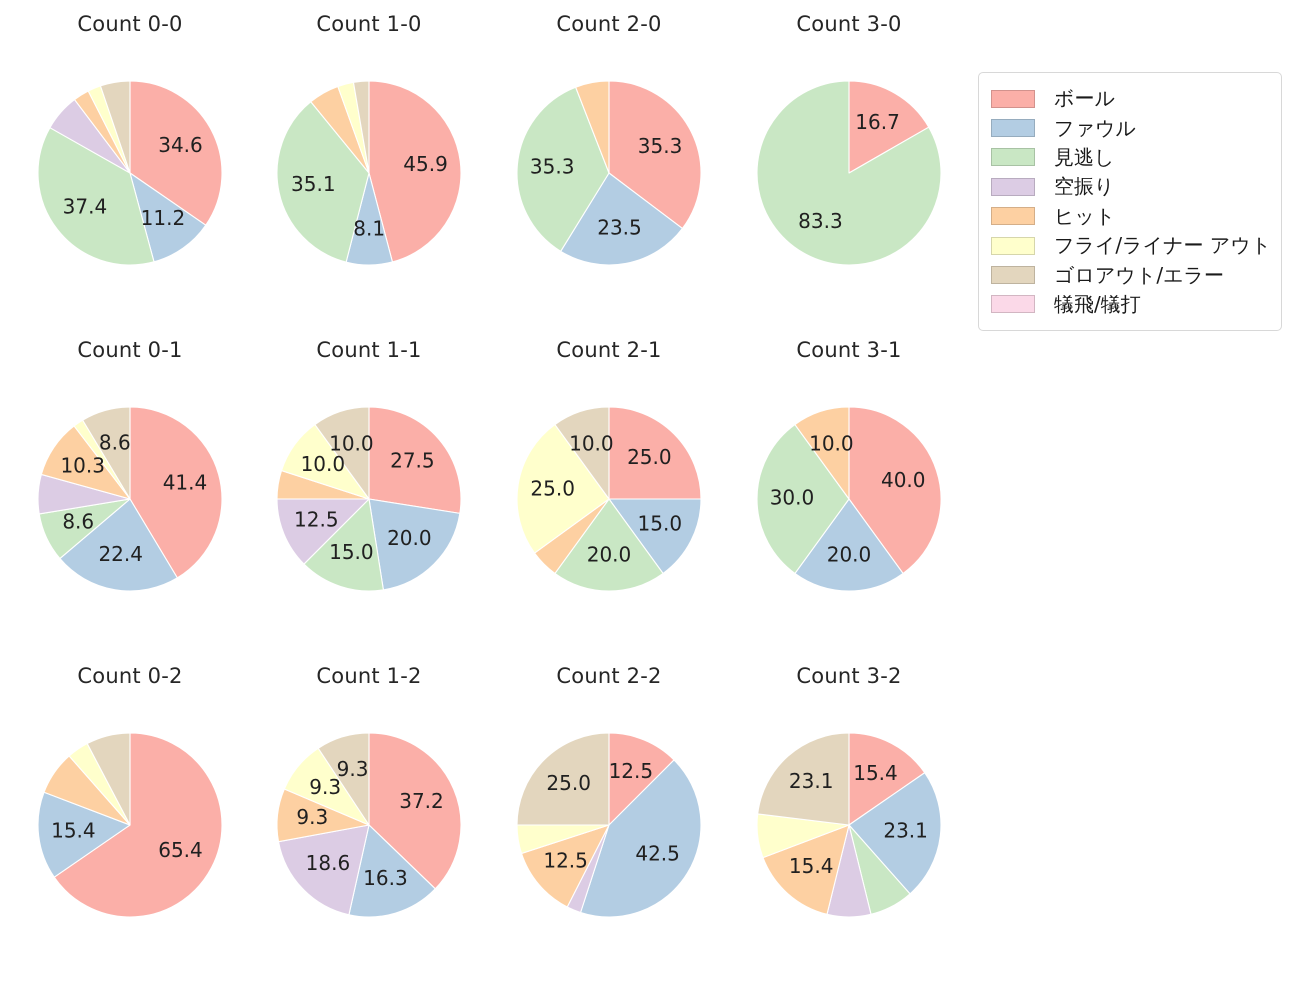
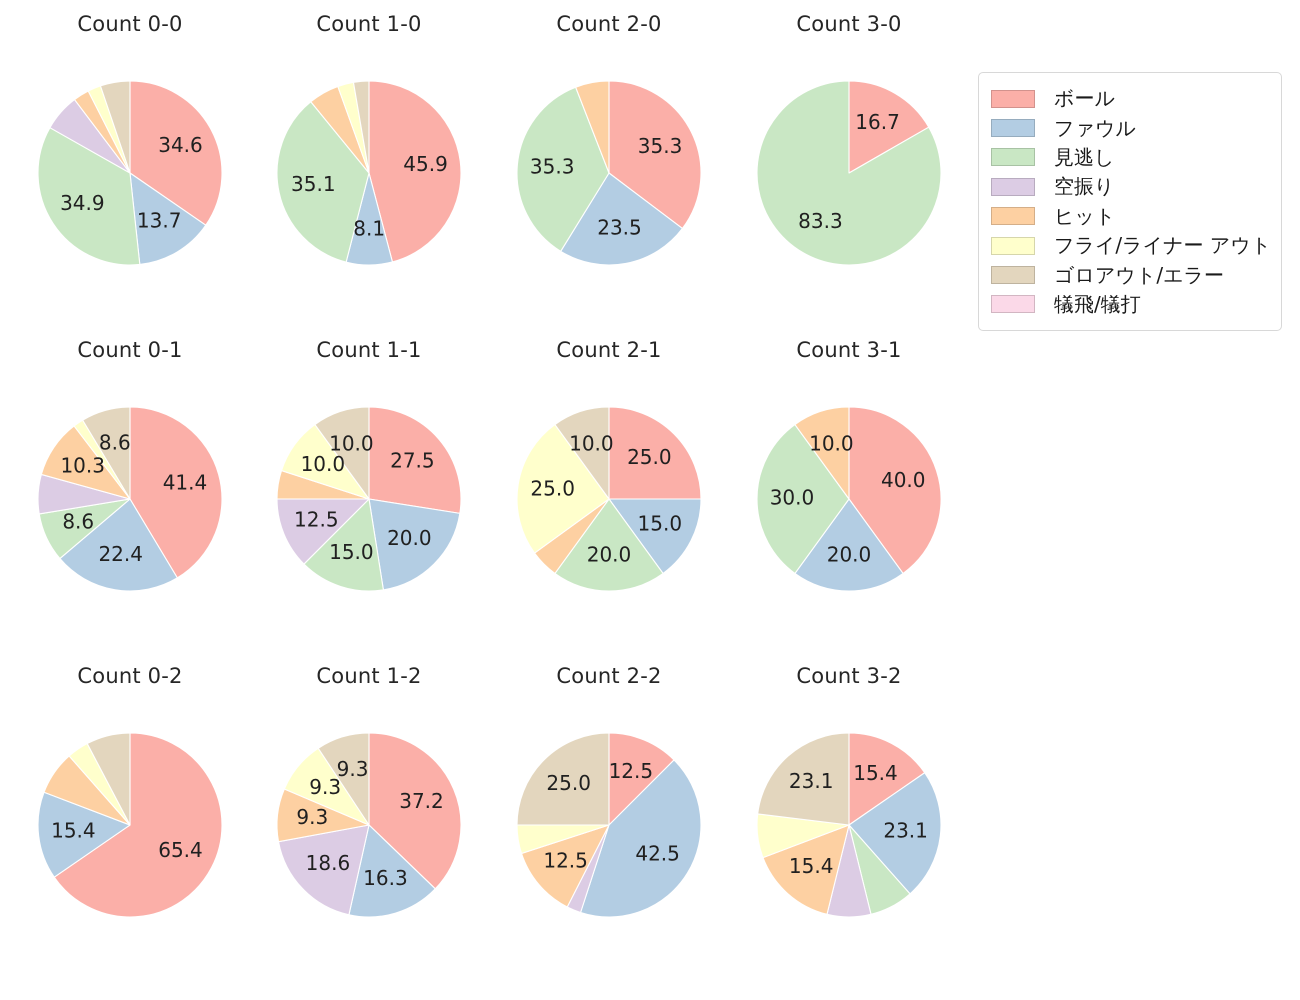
Count 0-0/ファウル: 11.2 -> 13.7
Count 0-0/見逃し: 37.4 -> 34.9
